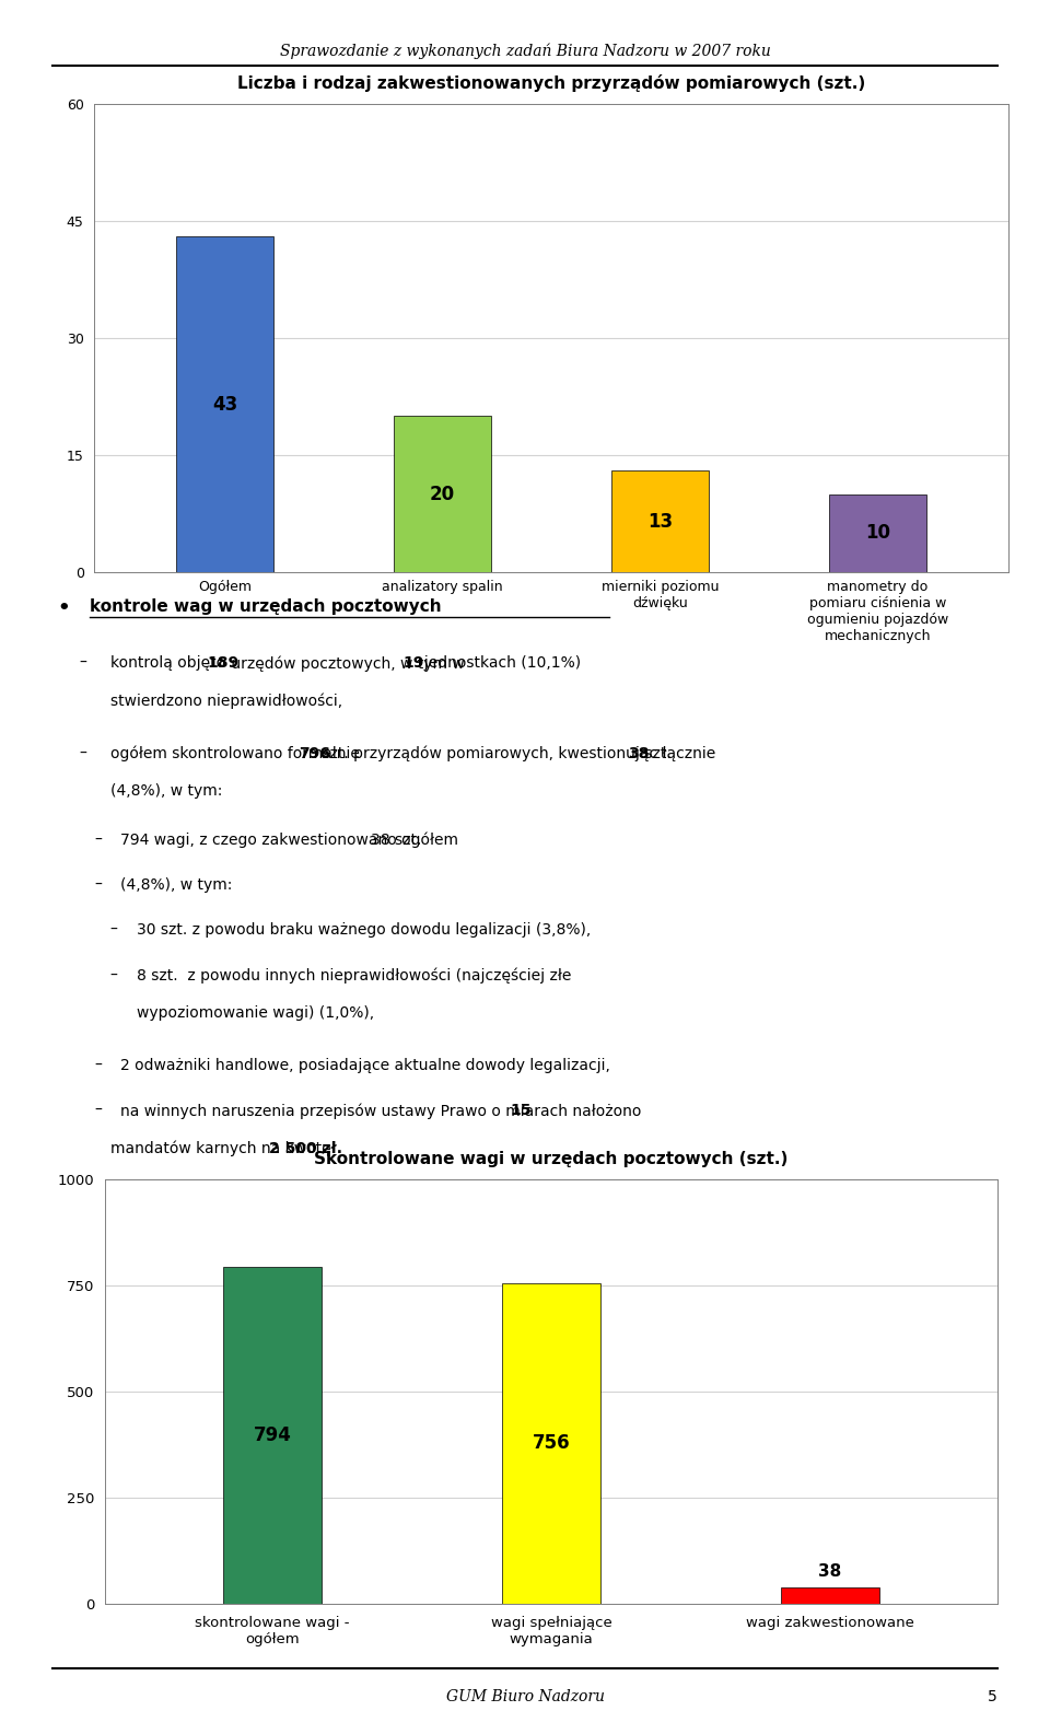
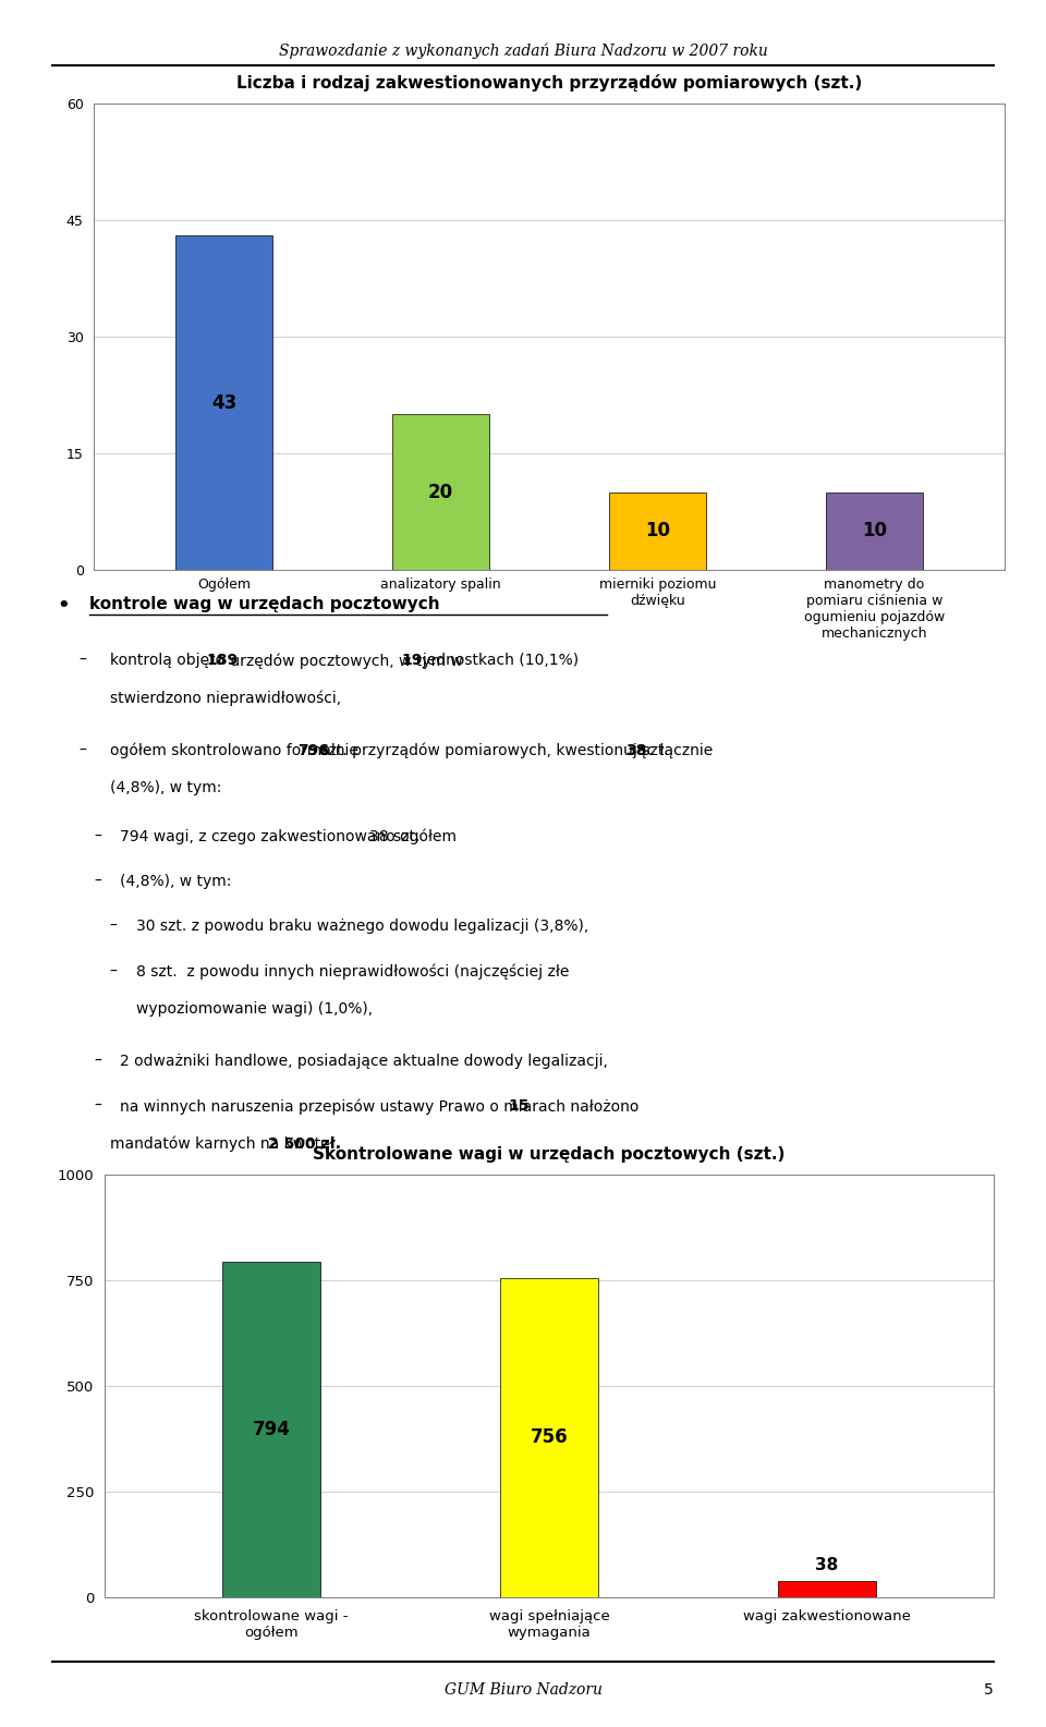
mierniki poziomu dźwięku: 13 -> 10
